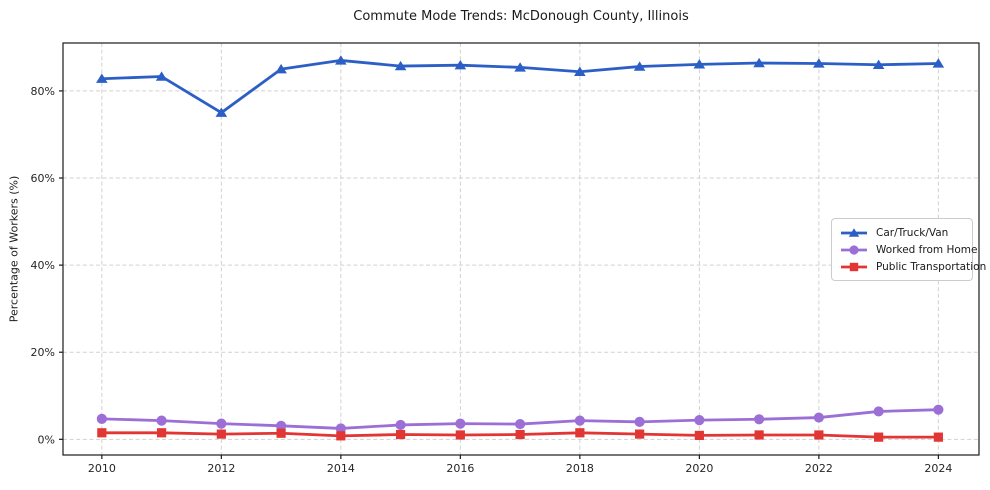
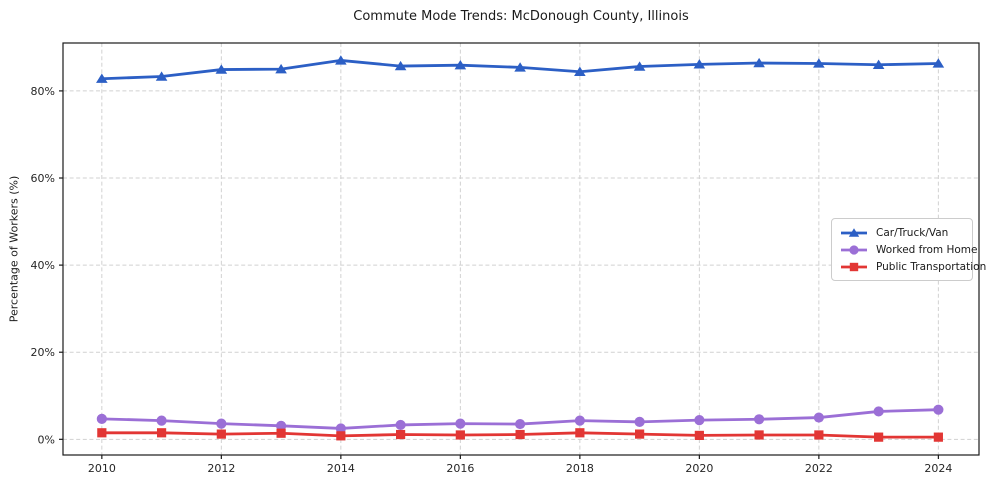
Car/Truck/Van/2012: 75% -> 85%
